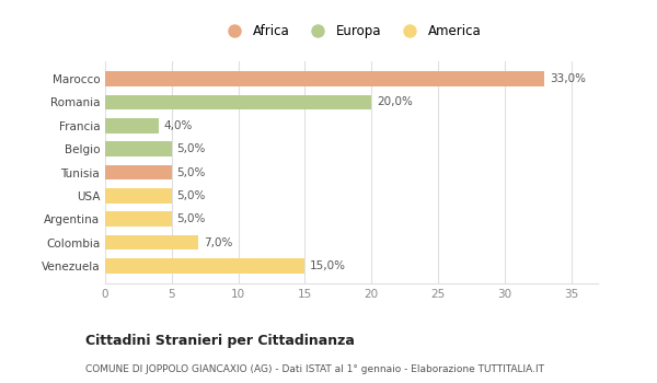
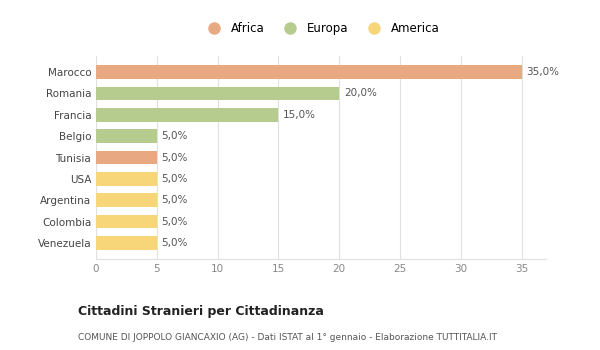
Marocco: 33,0% -> 35,0%
Francia: 4,0% -> 15,0%
Colombia: 7,0% -> 5,0%
Venezuela: 15,0% -> 5,0%
